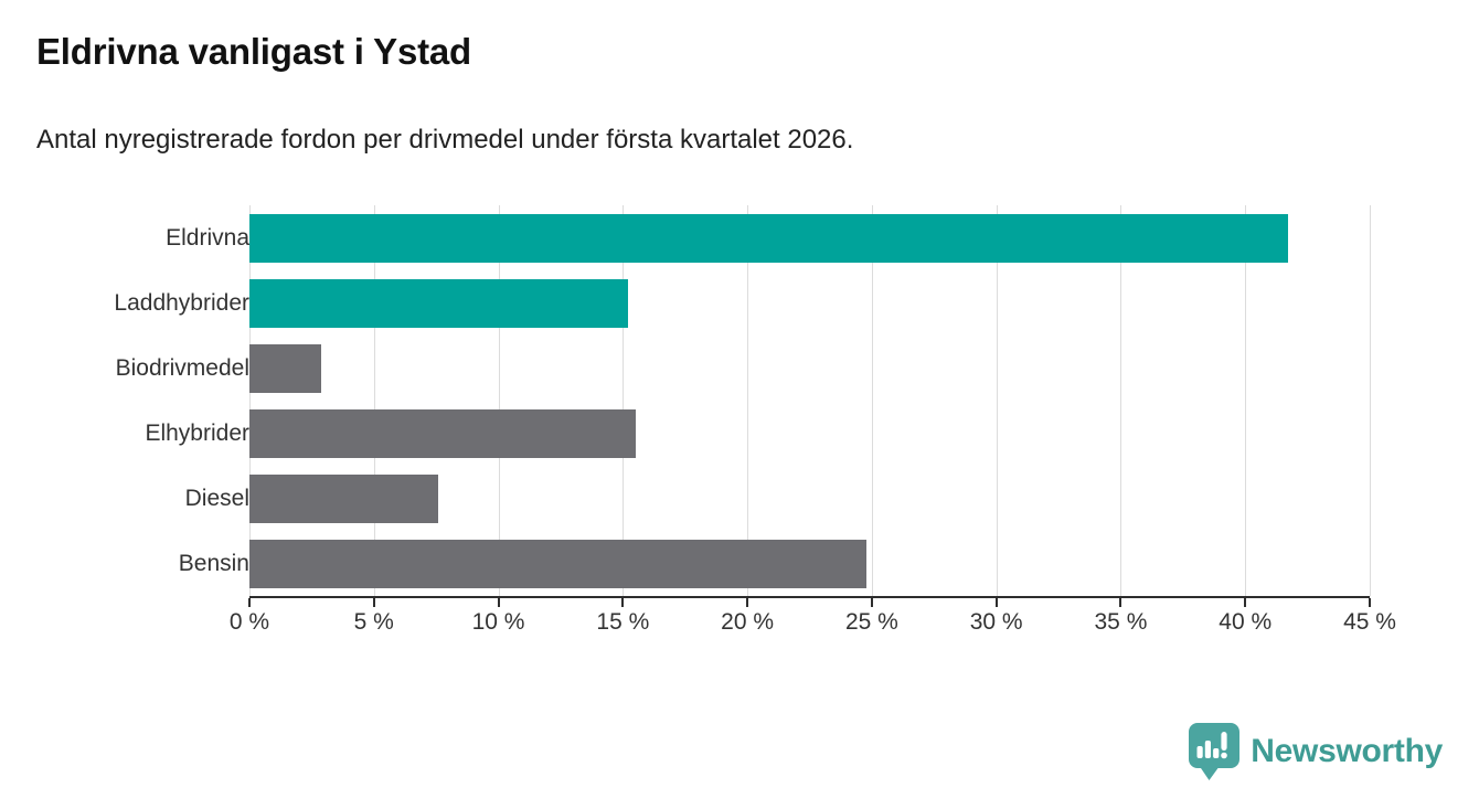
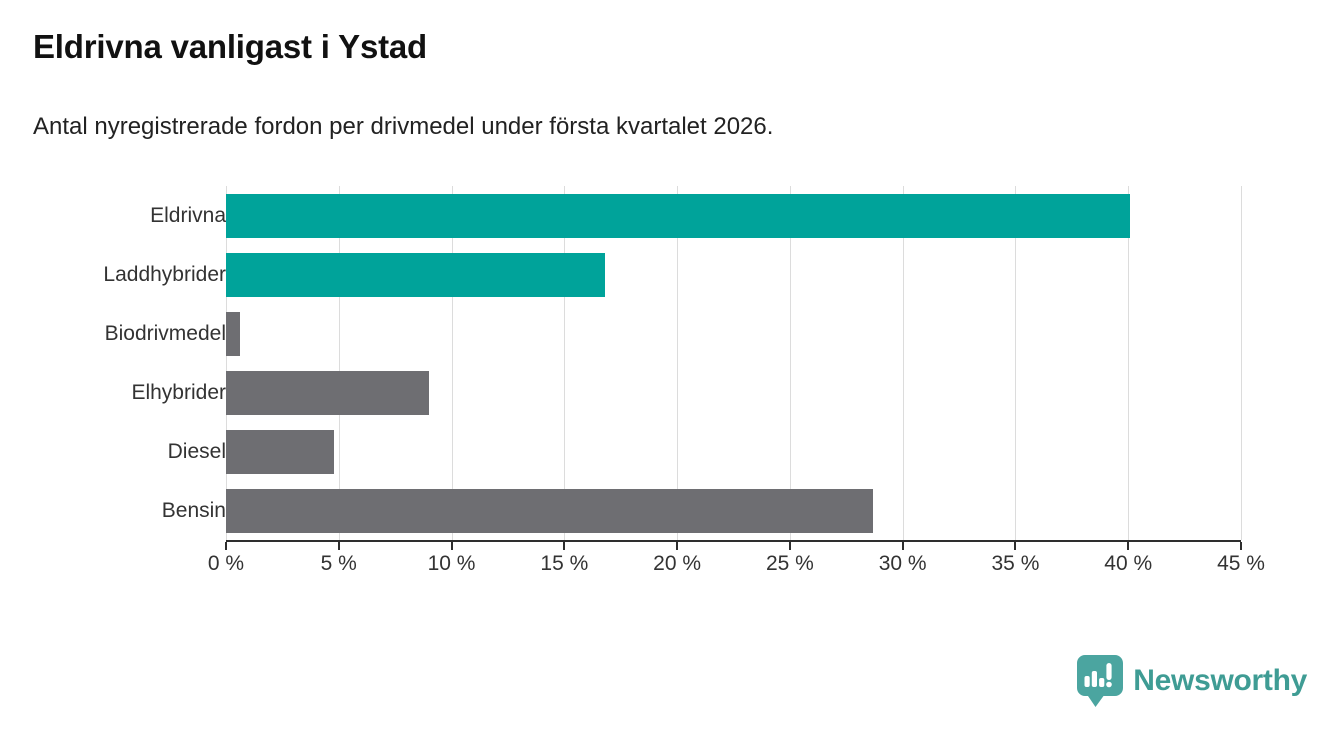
Eldrivna: 41.7% -> 40.1%
Laddhybrider: 15.2% -> 16.8%
Biodrivmedel: 2.9% -> 0.6%
Elhybrider: 15.5% -> 9.0%
Diesel: 7.6% -> 4.8%
Bensin: 24.8% -> 28.7%
